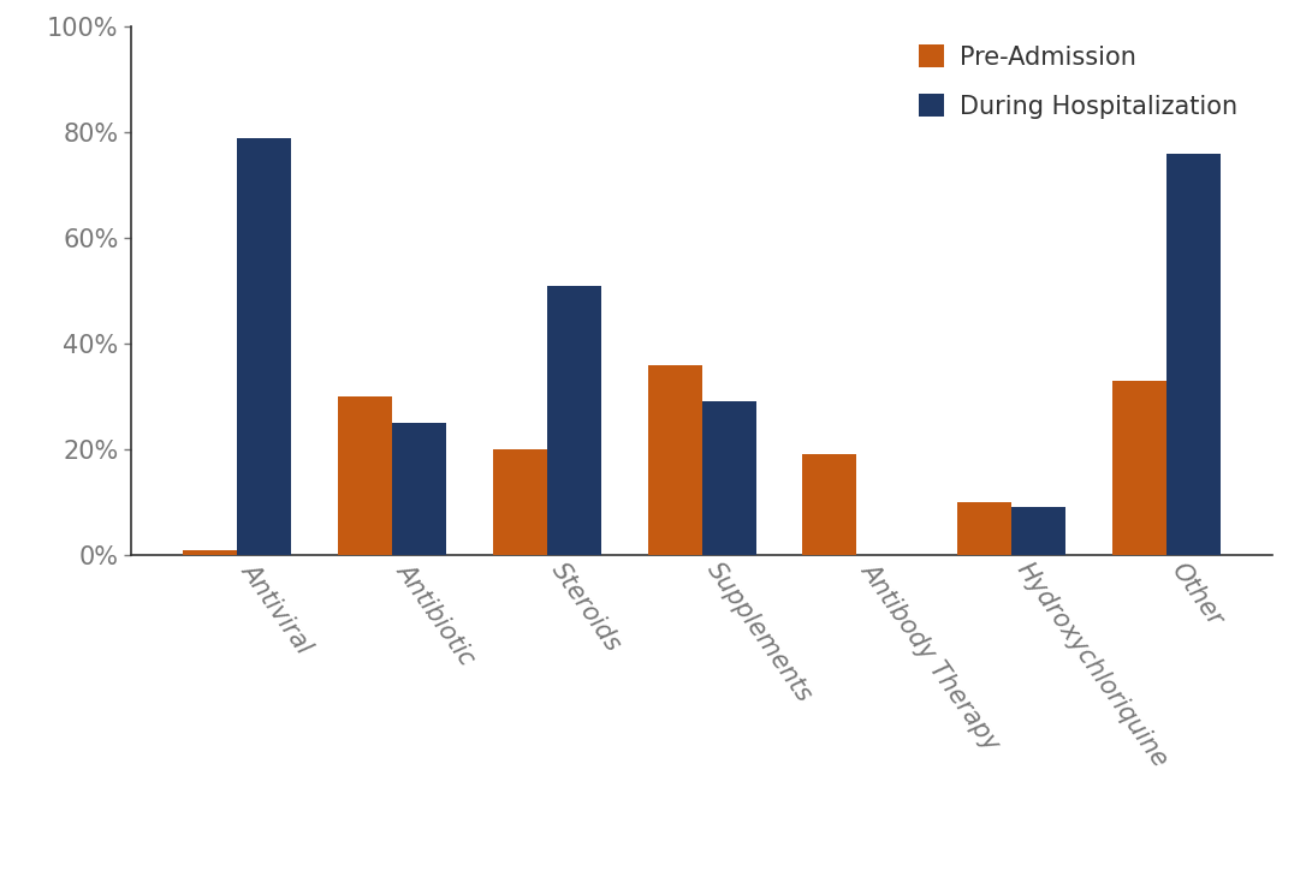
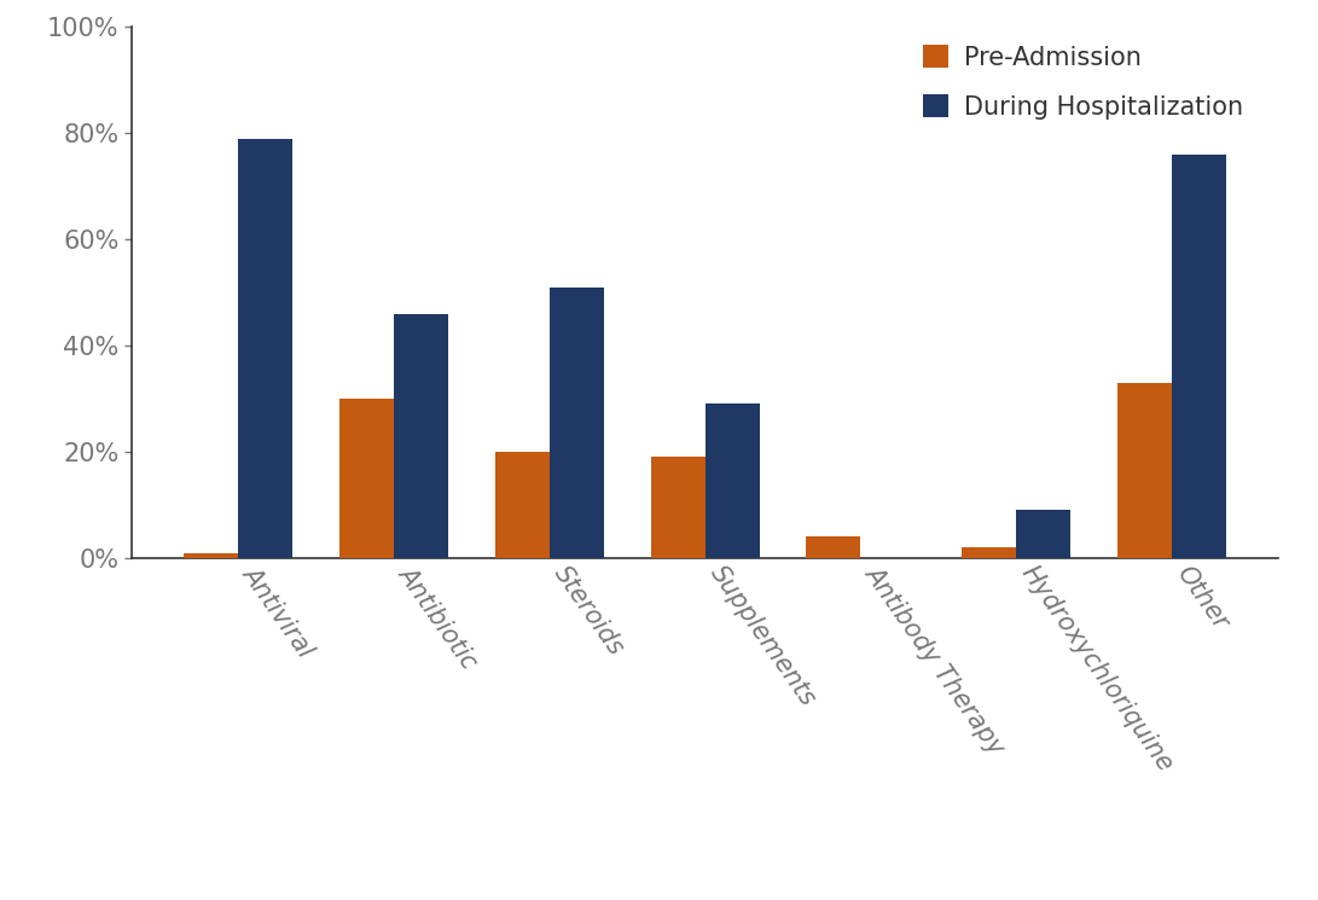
During Hospitalization/Antibiotic: 25% -> 46%
Pre-Admission/Supplements: 36% -> 19%
Pre-Admission/Antibody Therapy: 19% -> 4%
Pre-Admission/Hydroxychloriquine: 10% -> 2%
